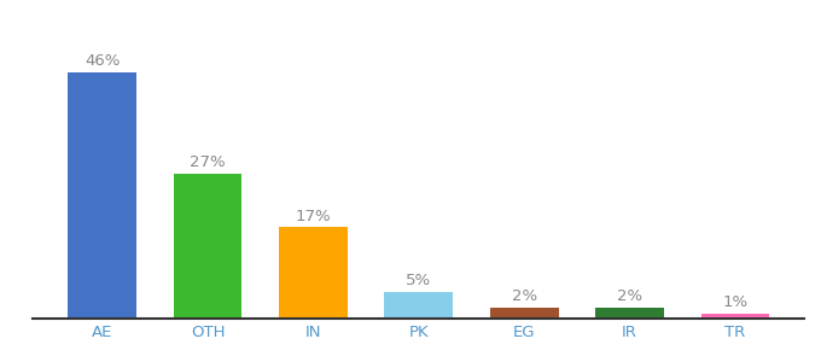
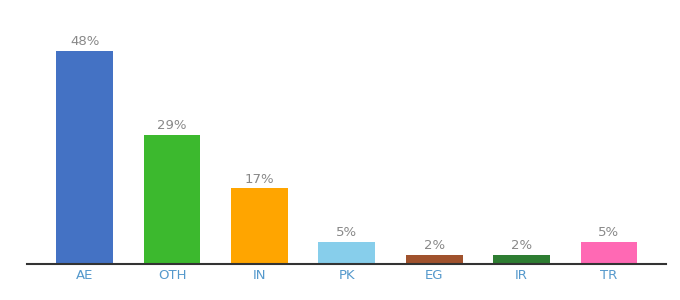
AE: 46% -> 48%
OTH: 27% -> 29%
TR: 1% -> 5%
